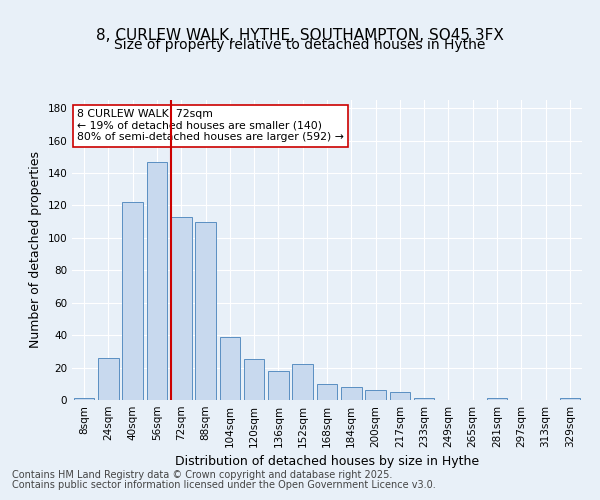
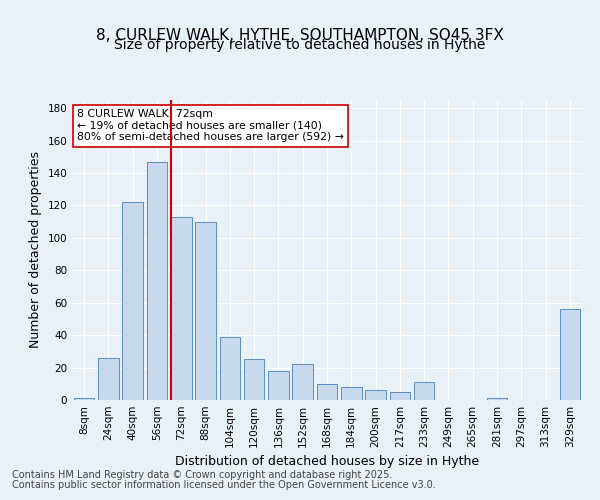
233sqm: 1 -> 11
329sqm: 1 -> 56
